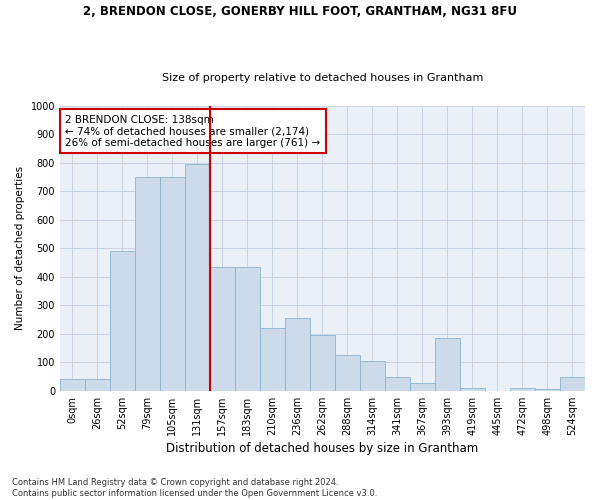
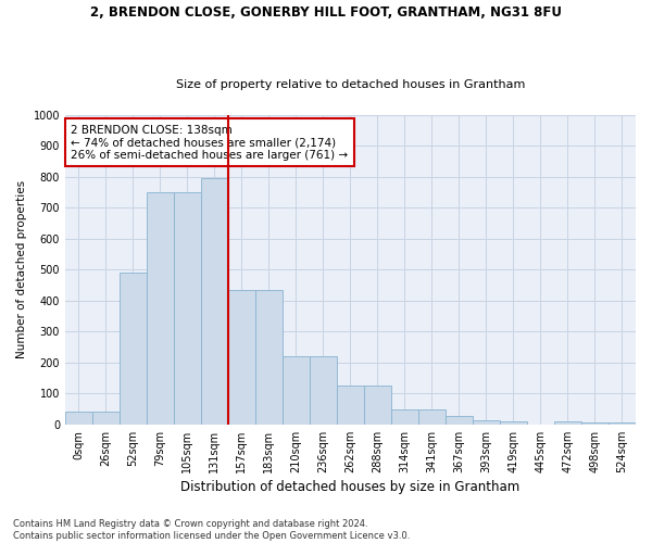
236sqm: 255 -> 220
262sqm: 195 -> 125
314sqm: 105 -> 50
393sqm: 185 -> 15
524sqm: 50 -> 8
